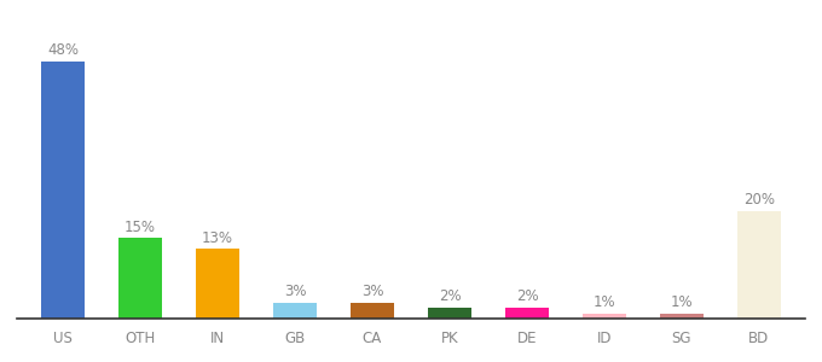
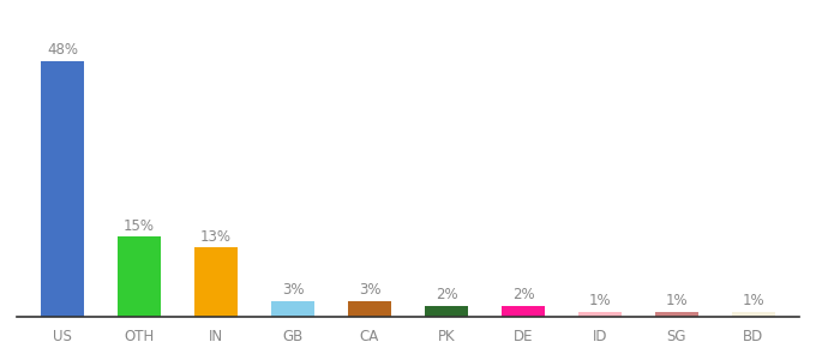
BD: 20% -> 1%
